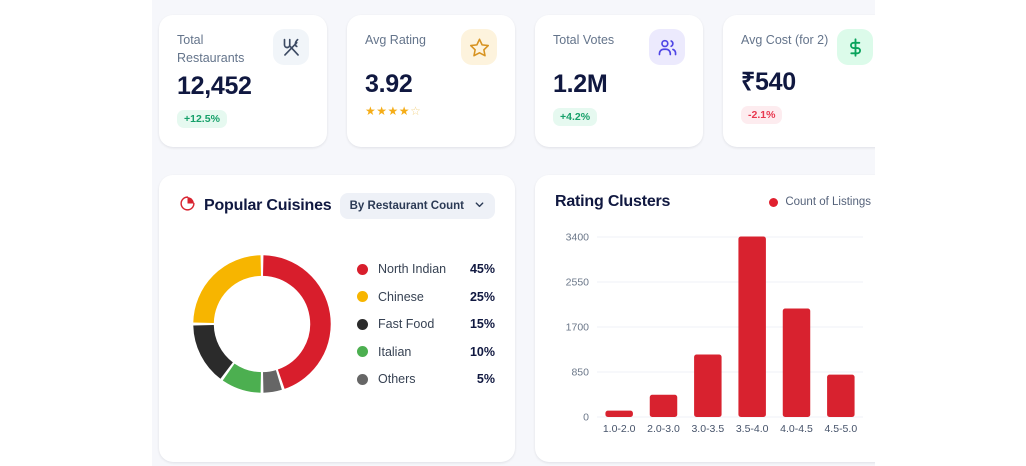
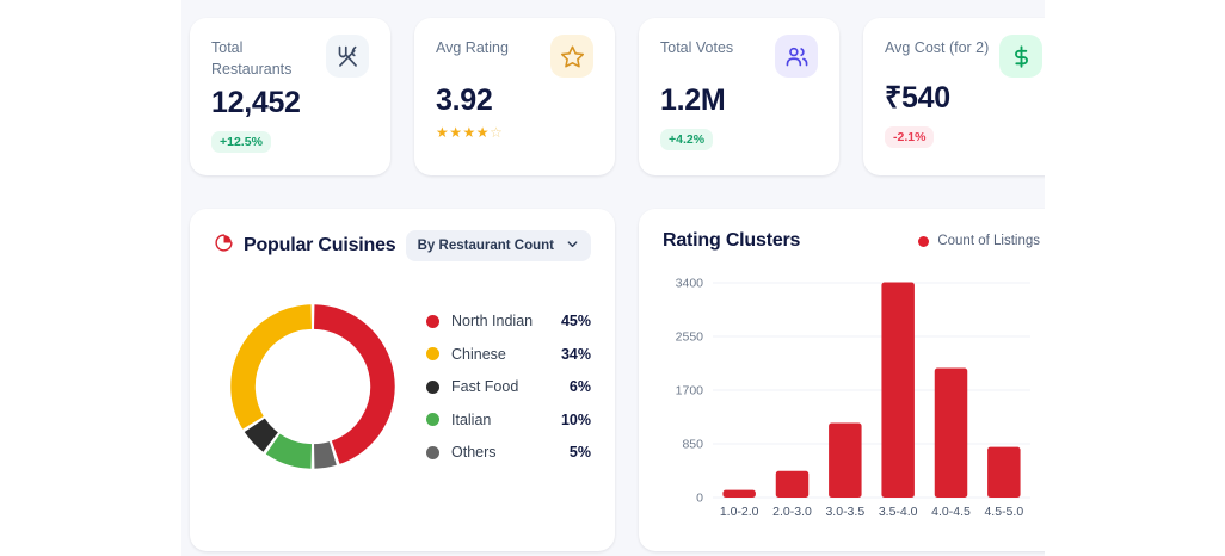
Popular Cuisines/Chinese: 25% -> 34%
Popular Cuisines/Fast Food: 15% -> 6%
